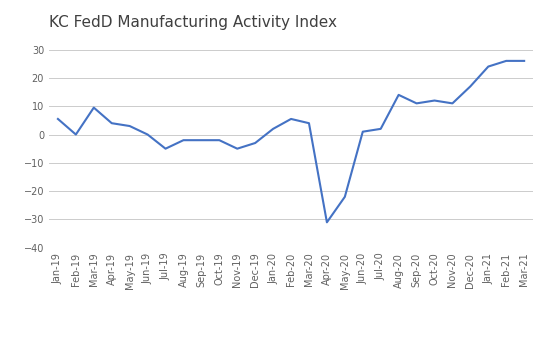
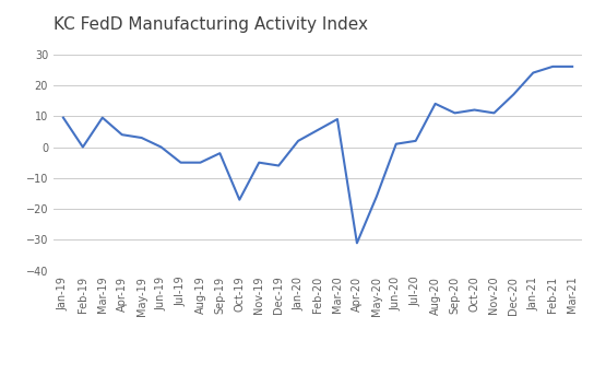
Jan-19: 5.5 -> 9.5
Aug-19: -2.0 -> -5.0
Oct-19: -2.0 -> -17.0
Dec-19: -3.0 -> -6.0
Mar-20: 4.0 -> 9.0
May-20: -22.0 -> -16.0
